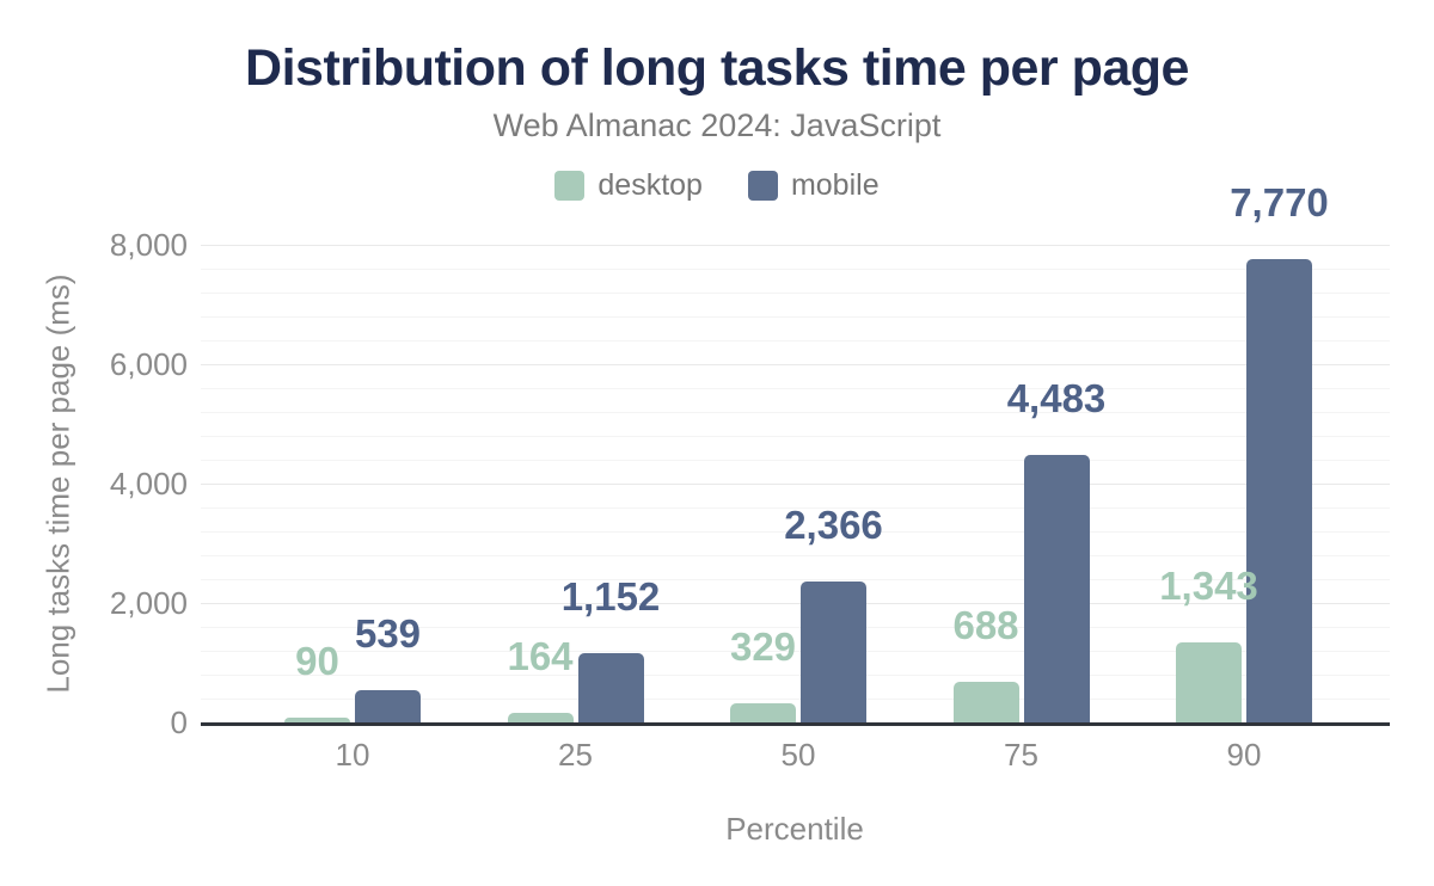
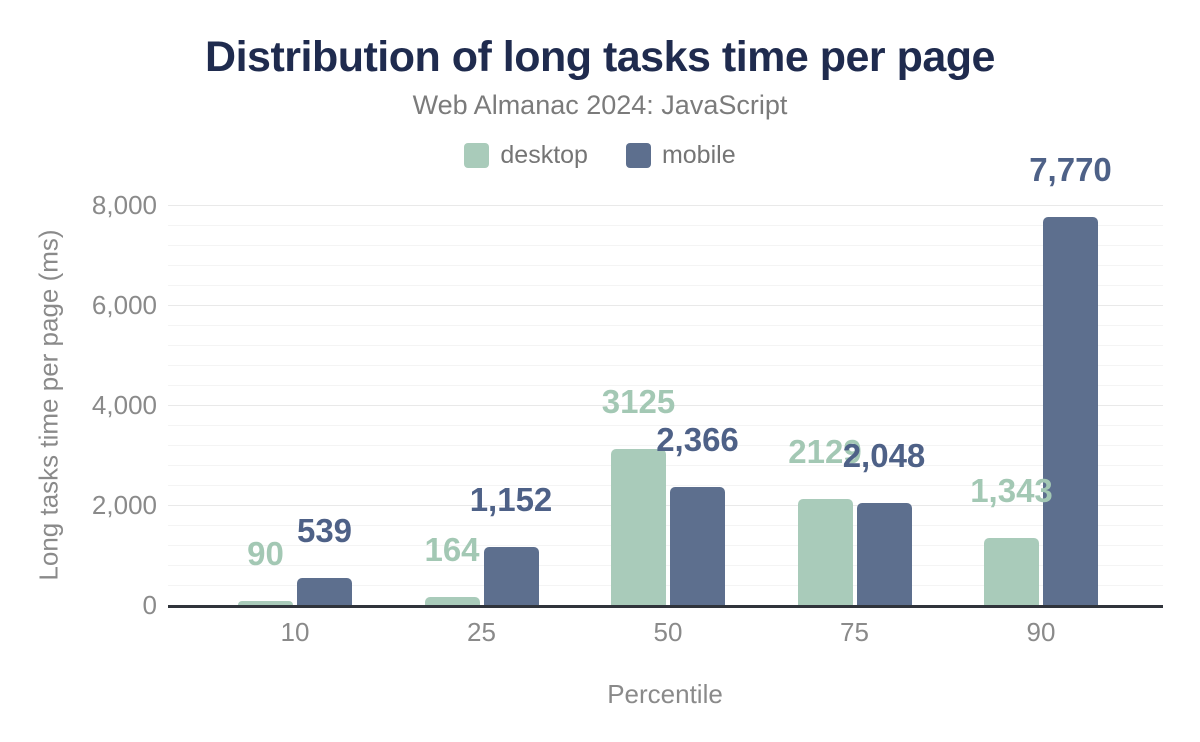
desktop/50: 329 -> 3125
desktop/75: 688 -> 2129
mobile/75: 4,483 -> 2,048
